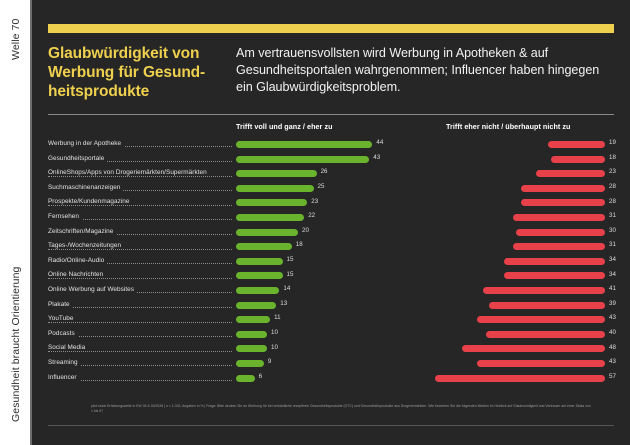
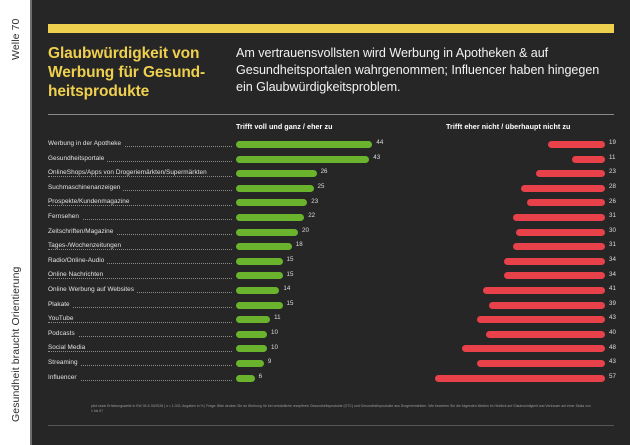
Trifft eher nicht / überhaupt nicht zu/Gesundheitsportale: 18 -> 11
Trifft eher nicht / überhaupt nicht zu/Prospekte/Kundenmagazine: 28 -> 26
Trifft voll und ganz / eher zu/Plakate: 13 -> 15
